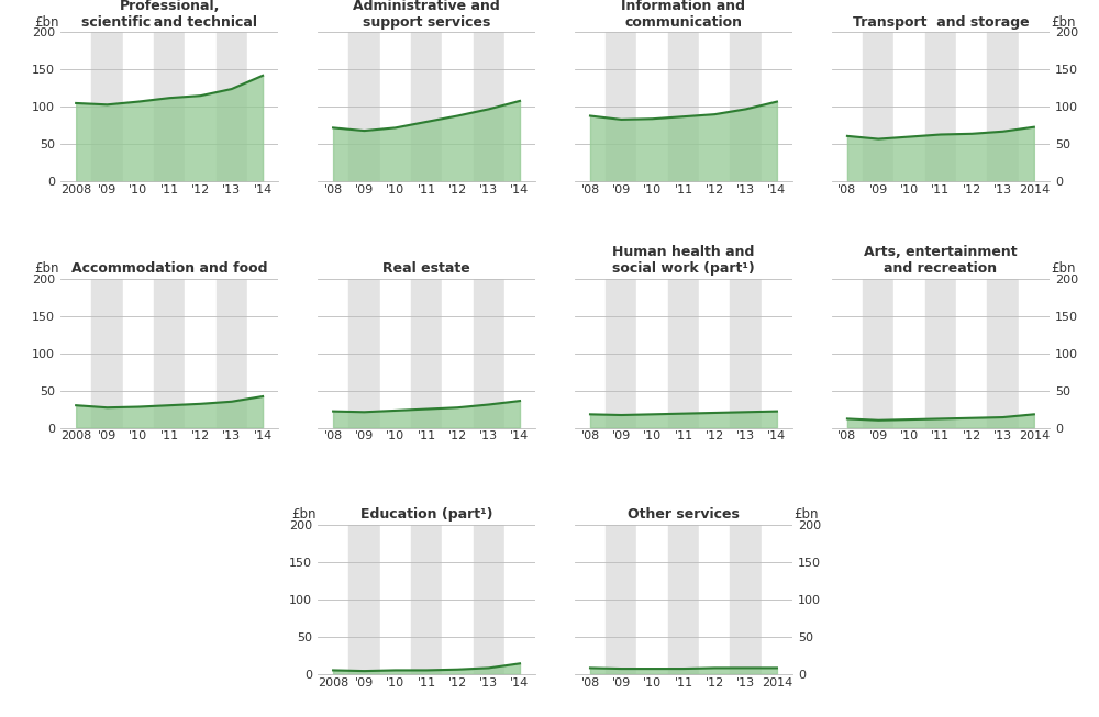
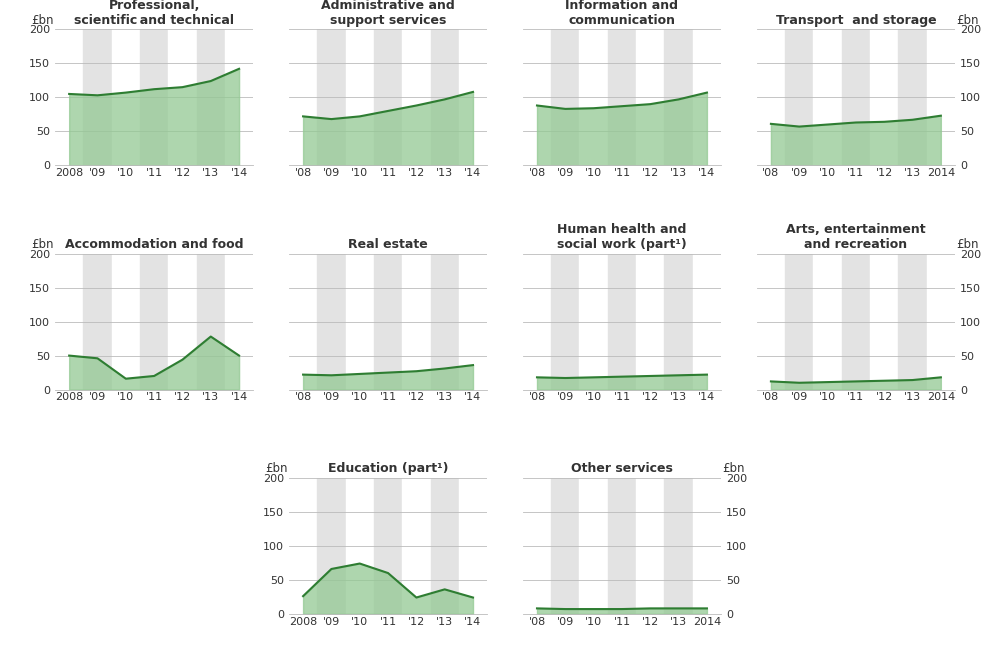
Accommodation and food/2008: 30 -> 50
Accommodation and food/'09: 27 -> 46
Accommodation and food/'10: 28 -> 16
Accommodation and food/'11: 30 -> 20
Accommodation and food/'12: 32 -> 44
Accommodation and food/'13: 35 -> 78
Accommodation and food/'14: 42 -> 50
Education (part¹)/2008: 5 -> 26
Education (part¹)/'09: 4 -> 66
Education (part¹)/'10: 5 -> 74
Education (part¹)/'11: 5 -> 60
Education (part¹)/'12: 6 -> 24
Education (part¹)/'13: 8 -> 36
Education (part¹)/'14: 14 -> 24
